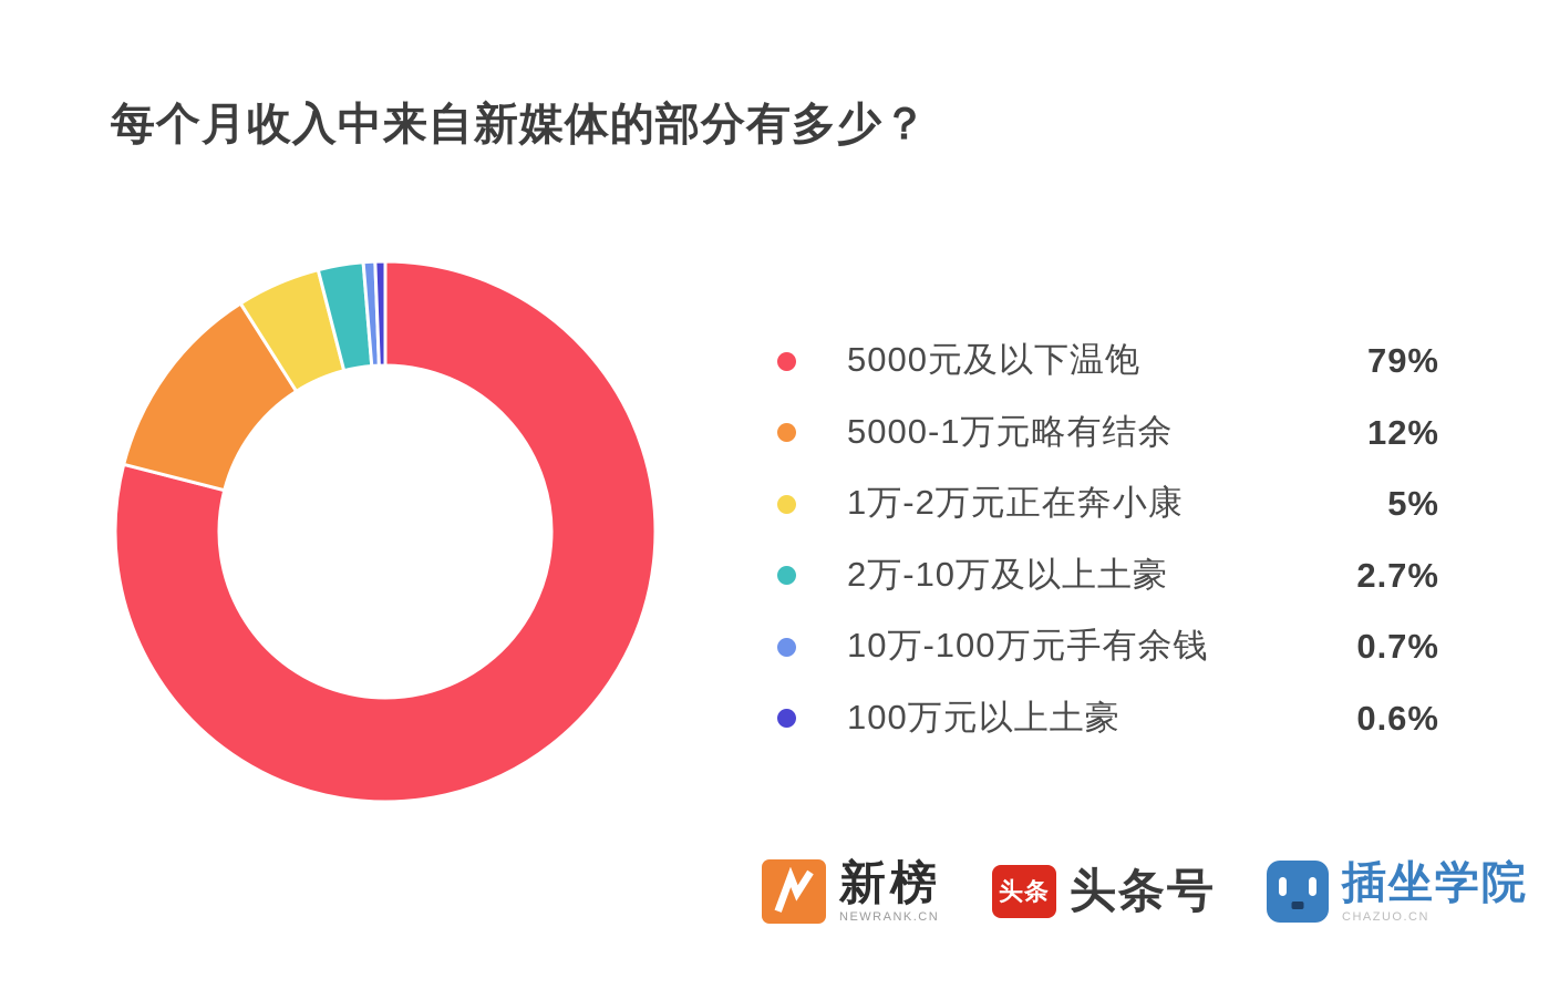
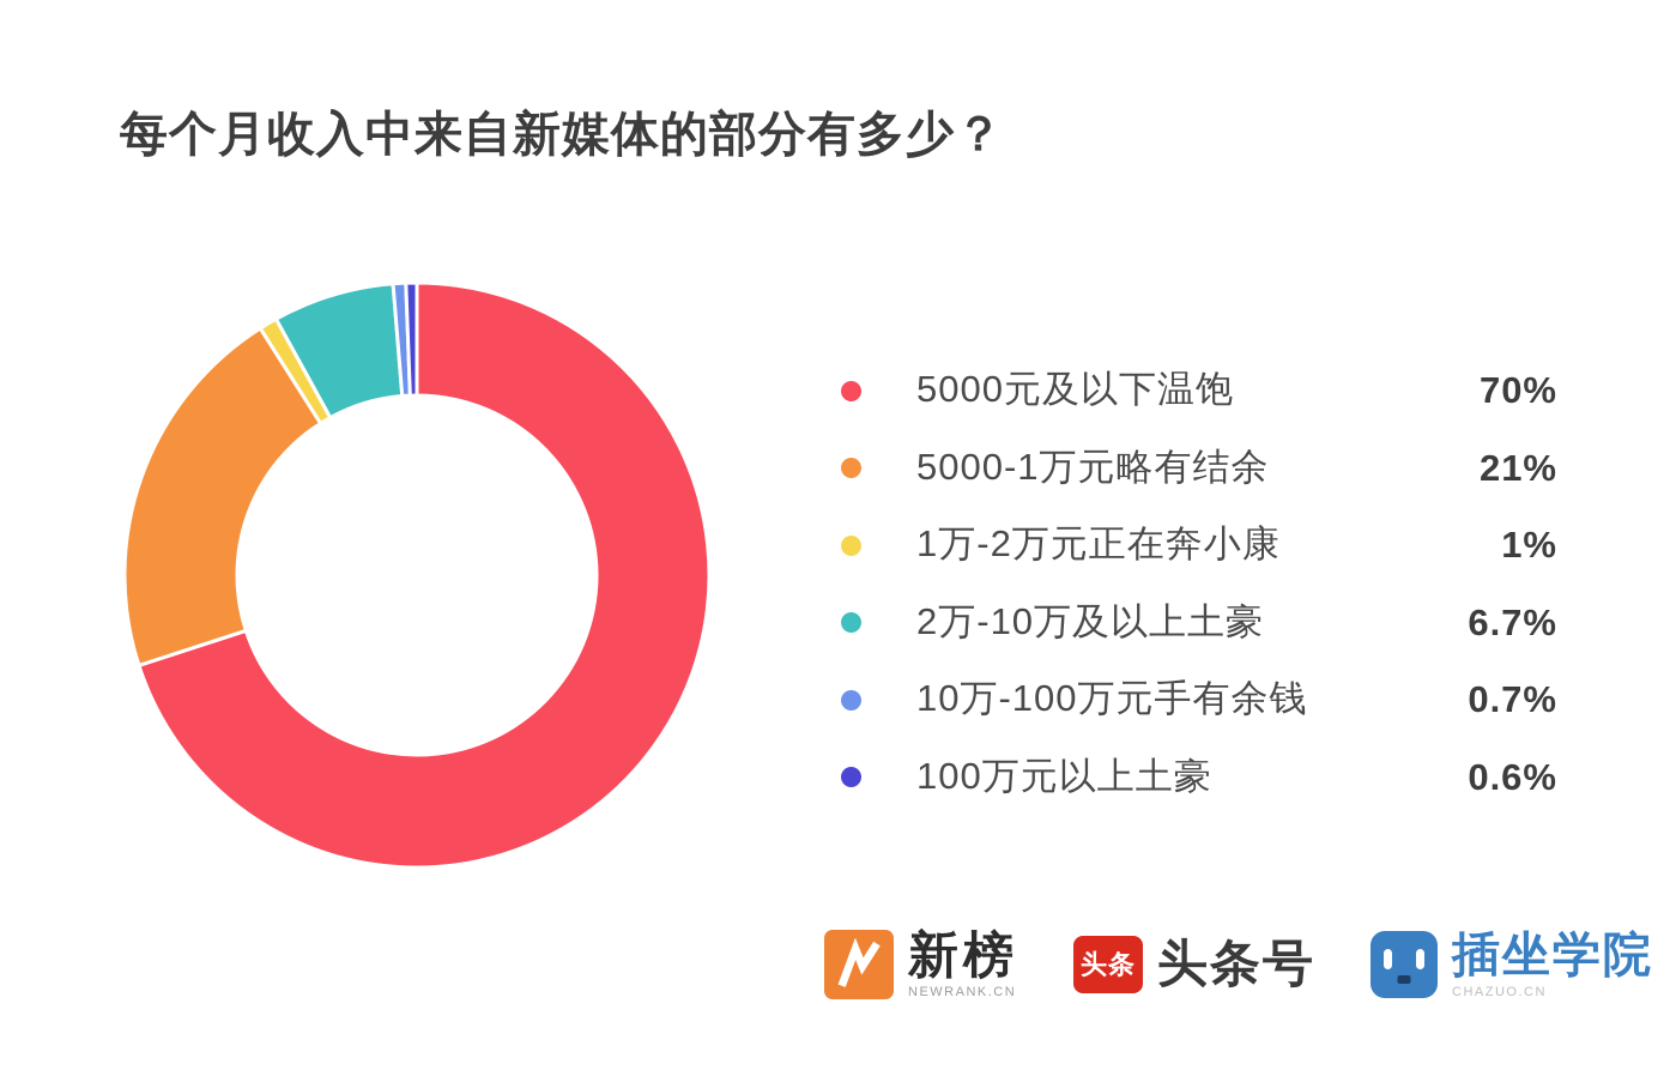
5000元及以下温饱: 79% -> 70%
5000-1万元略有结余: 12% -> 21%
1万-2万元正在奔小康: 5% -> 1%
2万-10万及以上土豪: 2.7% -> 6.7%
